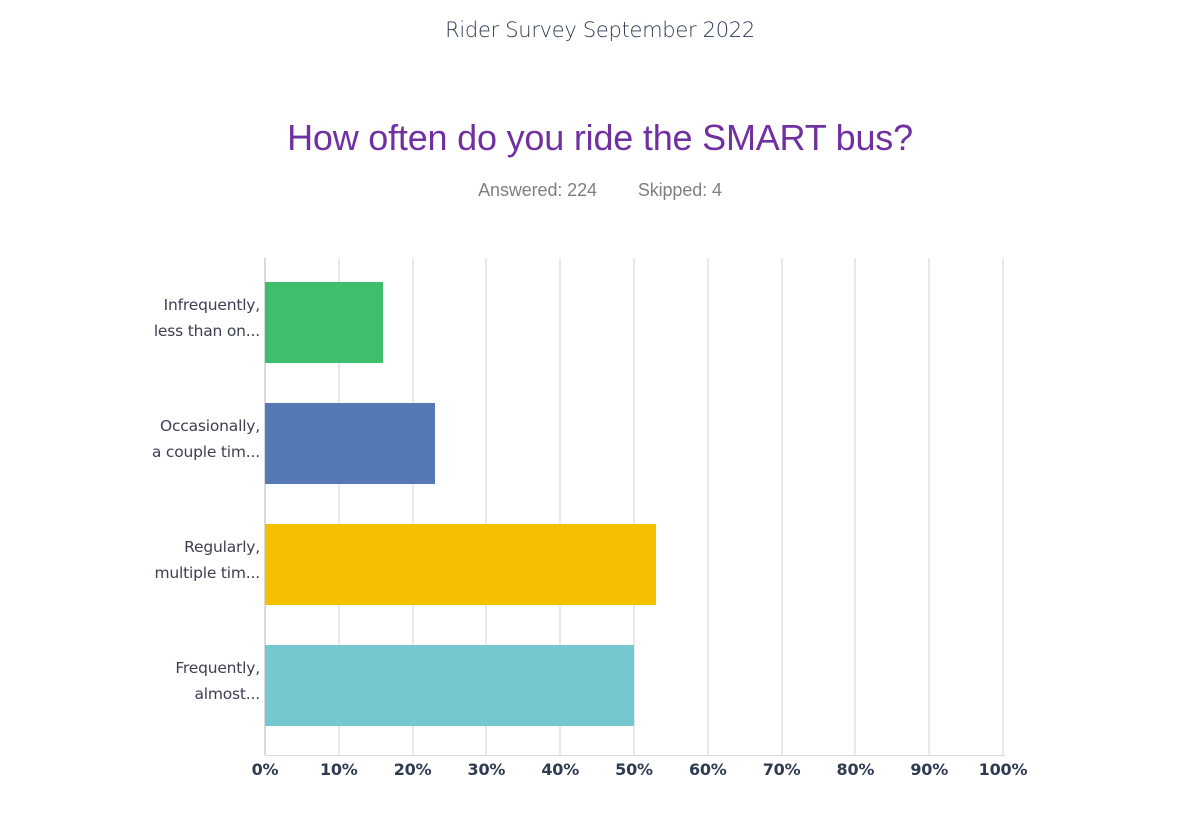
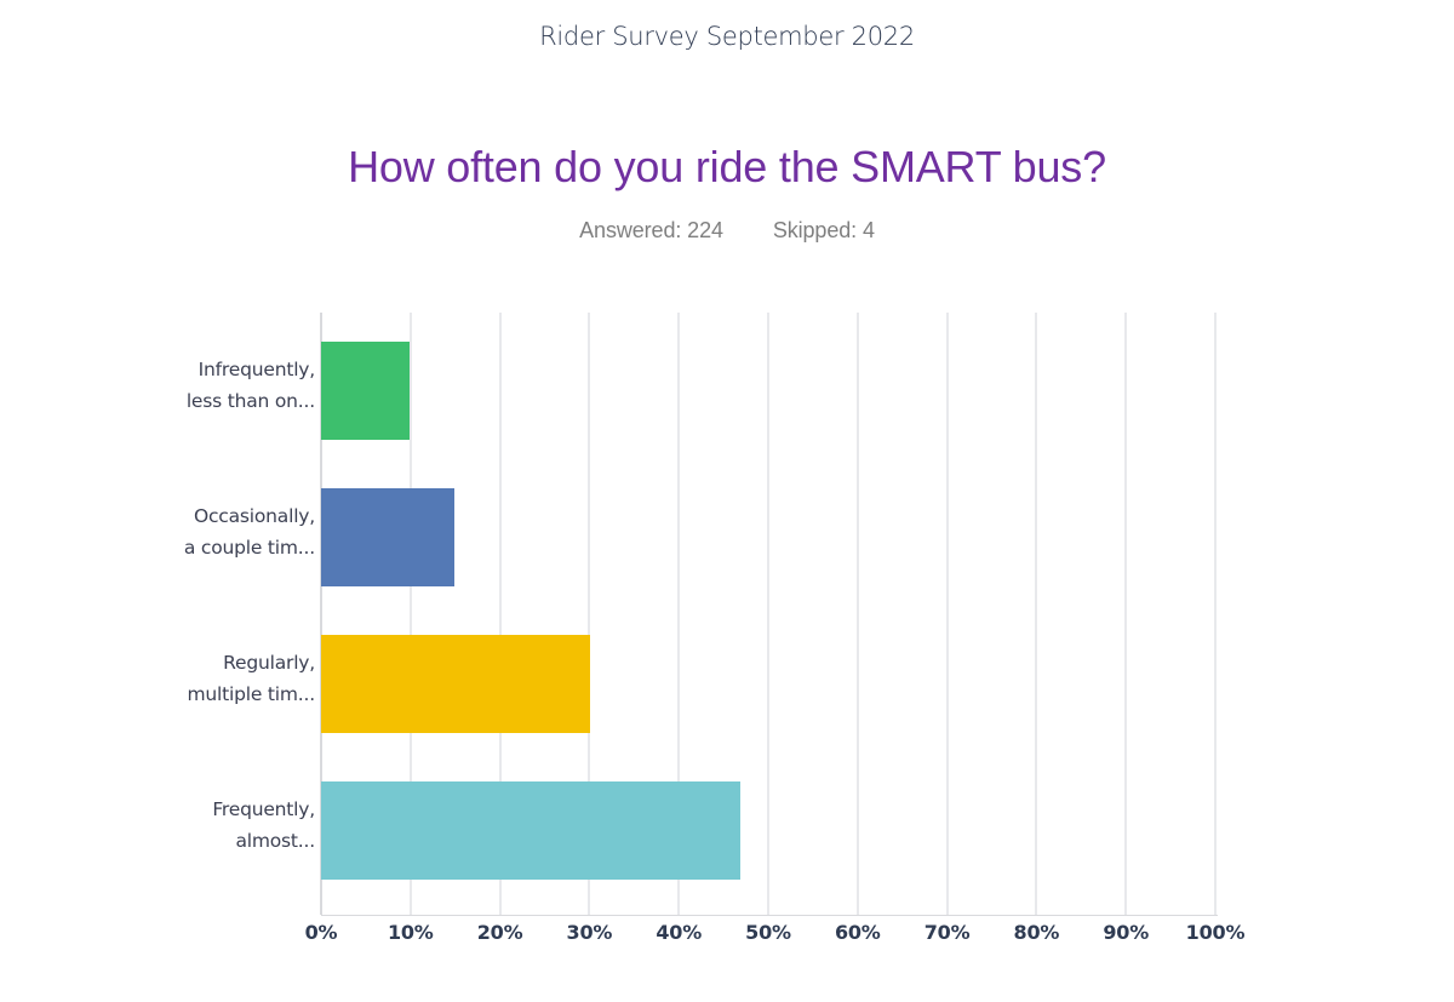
Infrequently, less than on...: 16% -> 10%
Occasionally, a couple tim...: 23% -> 15%
Regularly, multiple tim...: 53% -> 30%
Frequently, almost...: 50% -> 47%
